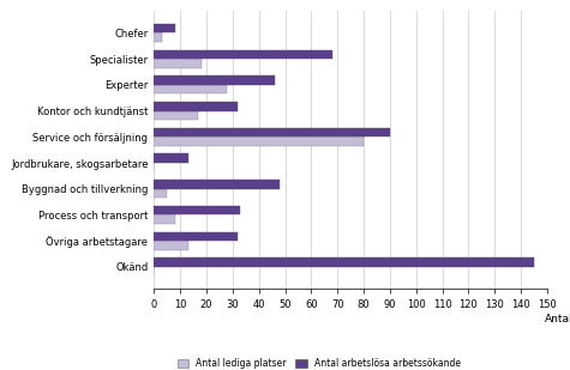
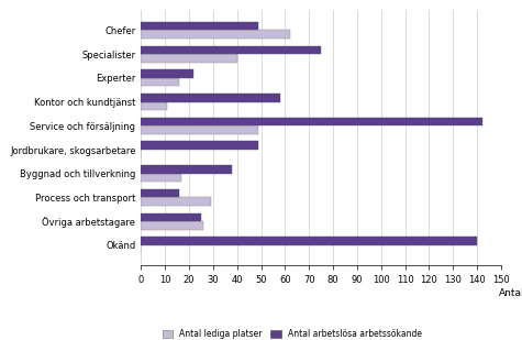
Antal arbetslösa arbetssökande/Chefer: 8 -> 49
Antal lediga platser/Chefer: 3 -> 62
Antal arbetslösa arbetssökande/Specialister: 68 -> 75
Antal lediga platser/Specialister: 18 -> 40
Antal arbetslösa arbetssökande/Experter: 46 -> 22
Antal lediga platser/Experter: 28 -> 16
Antal arbetslösa arbetssökande/Kontor och kundtjänst: 32 -> 58
Antal lediga platser/Kontor och kundtjänst: 17 -> 11
Antal arbetslösa arbetssökande/Service och försäljning: 90 -> 142
Antal lediga platser/Service och försäljning: 80 -> 49
Antal arbetslösa arbetssökande/Jordbrukare, skogsarbetare: 13 -> 49
Antal arbetslösa arbetssökande/Byggnad och tillverkning: 48 -> 38
Antal lediga platser/Byggnad och tillverkning: 5 -> 17
Antal arbetslösa arbetssökande/Process och transport: 33 -> 16
Antal lediga platser/Process och transport: 8 -> 29
Antal arbetslösa arbetssökande/Övriga arbetstagare: 32 -> 25
Antal lediga platser/Övriga arbetstagare: 13 -> 26
Antal arbetslösa arbetssökande/Okänd: 145 -> 140
